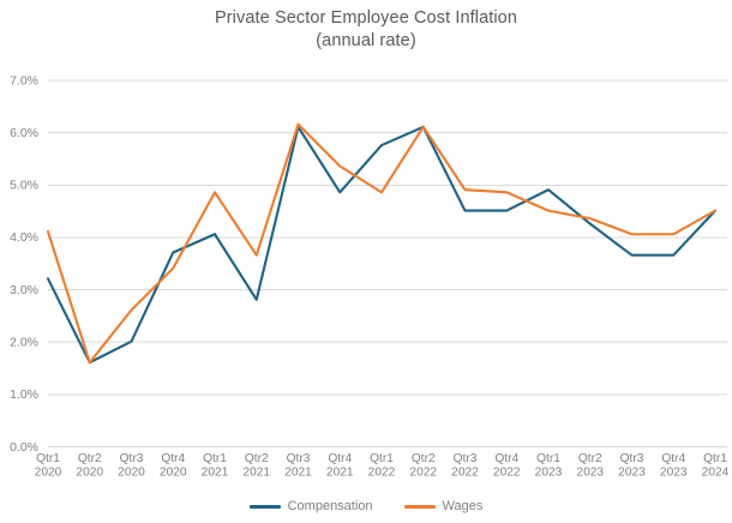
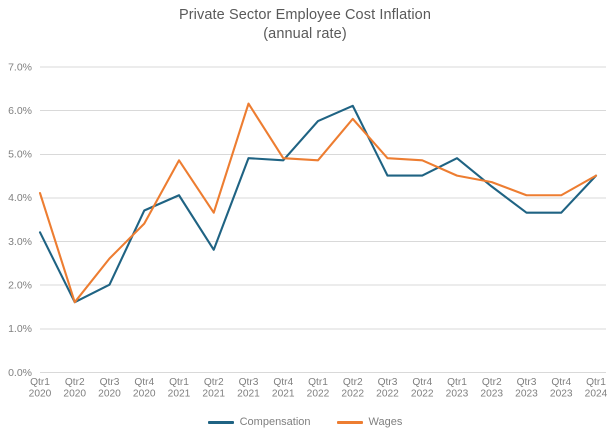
Compensation/Qtr3 2021: 6.1% -> 4.9%
Wages/Qtr4 2021: 5.3% -> 4.9%
Wages/Qtr2 2022: 6.1% -> 5.8%
